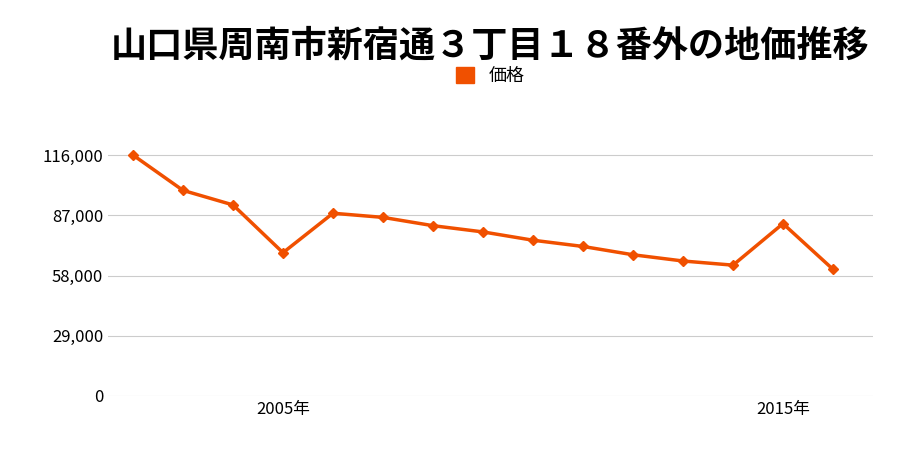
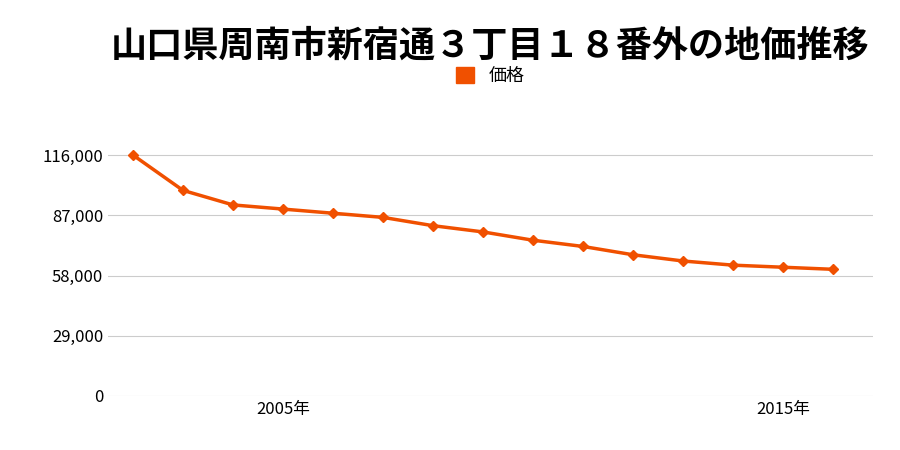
2005年: 69,000 -> 90,000
2015年: 83,000 -> 62,000
